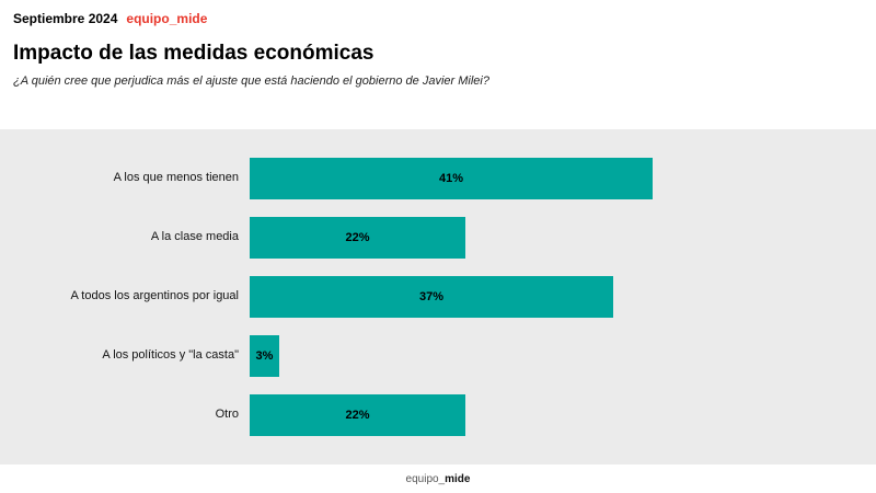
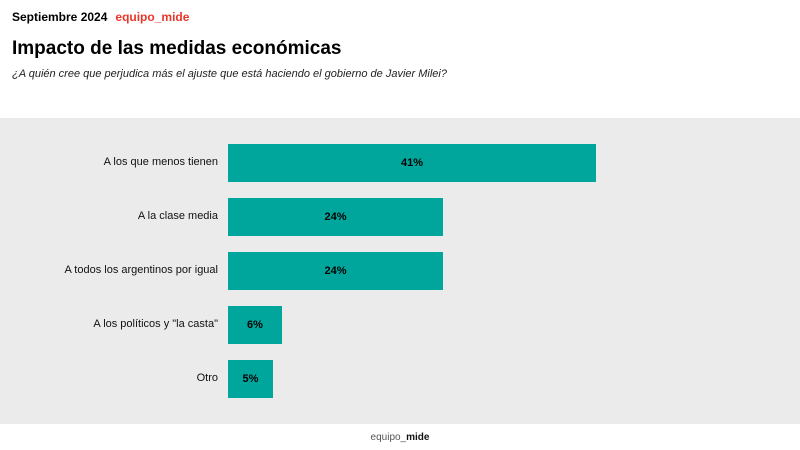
A la clase media: 22% -> 24%
A todos los argentinos por igual: 37% -> 24%
A los políticos y "la casta": 3% -> 6%
Otro: 22% -> 5%
